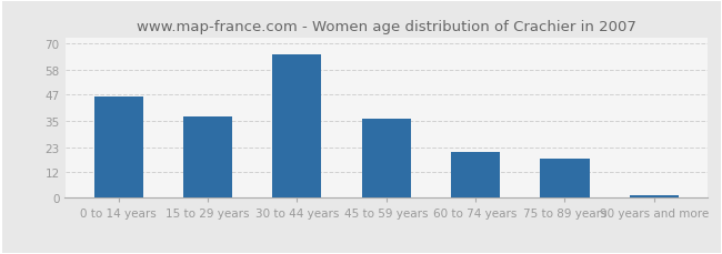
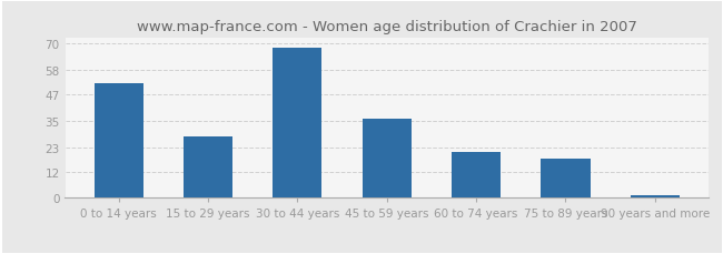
0 to 14 years: 46 -> 52
15 to 29 years: 37 -> 28
30 to 44 years: 65 -> 68
